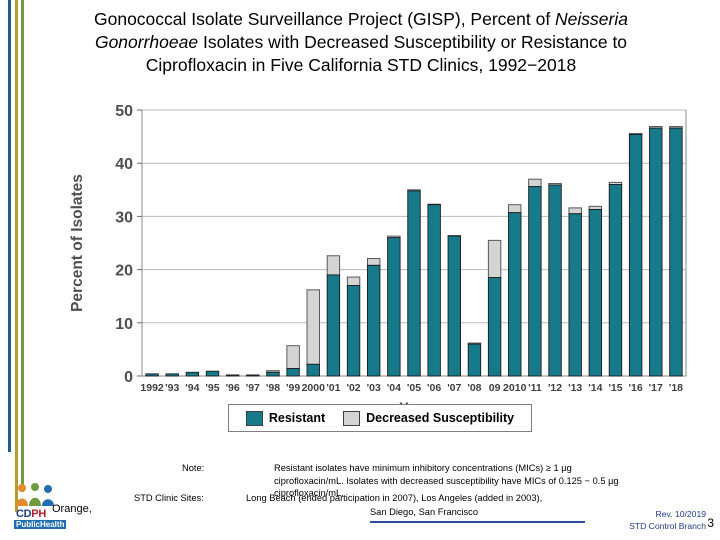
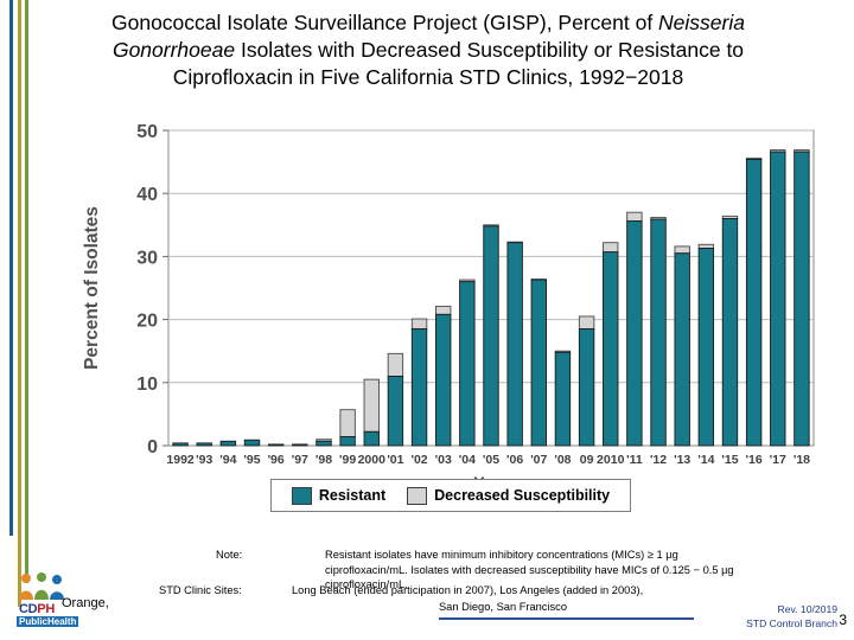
Decreased Susceptibility/2000: 14 -> 8
Resistant/'01: 19 -> 11
Resistant/'02: 17 -> 18
Resistant/'08: 6 -> 15
Decreased Susceptibility/09: 7 -> 2
